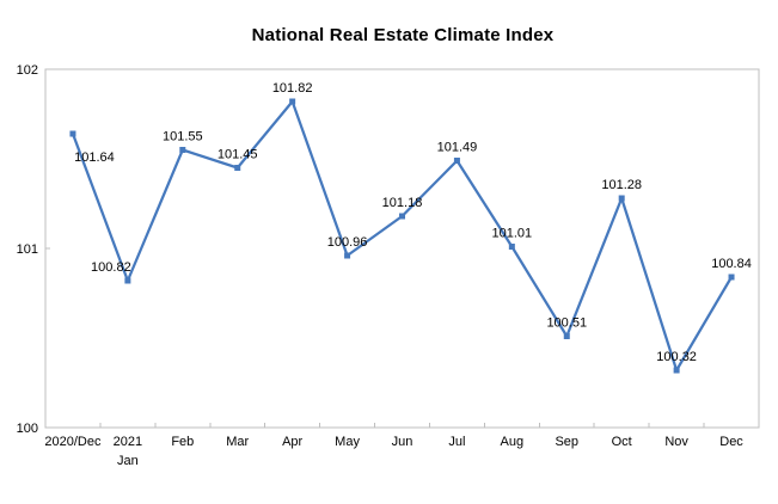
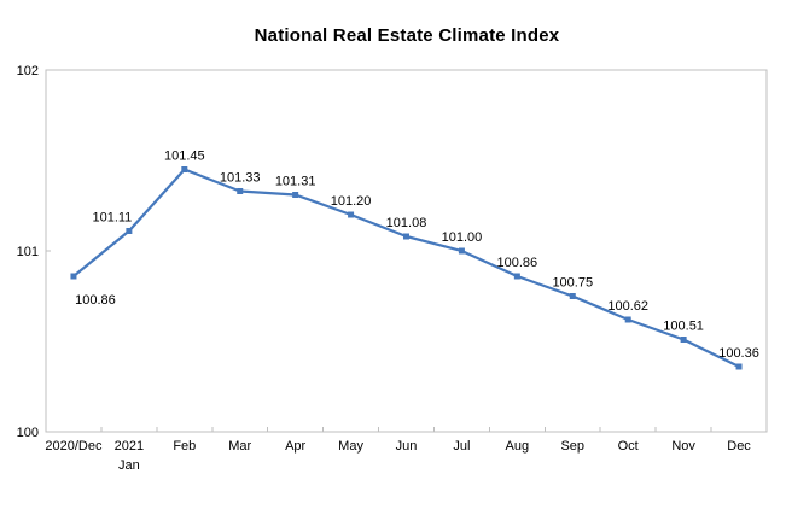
2020/Dec: 101.64 -> 100.86
2021 Jan: 100.82 -> 101.11
Feb: 101.55 -> 101.45
Mar: 101.45 -> 101.33
Apr: 101.82 -> 101.31
May: 100.96 -> 101.20
Jun: 101.18 -> 101.08
Jul: 101.49 -> 101.00
Aug: 101.01 -> 100.86
Sep: 100.51 -> 100.75
Oct: 101.28 -> 100.62
Nov: 100.32 -> 100.51
Dec: 100.84 -> 100.36
